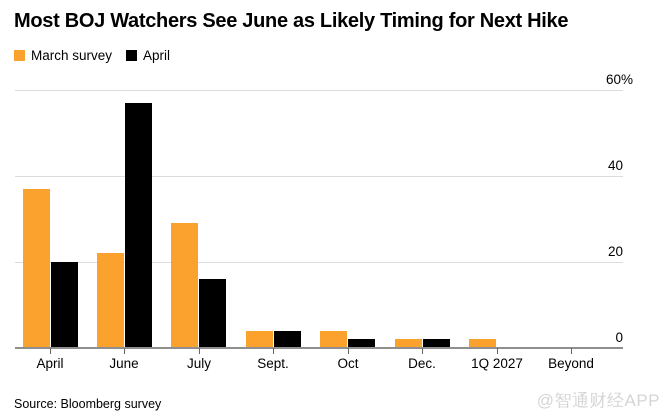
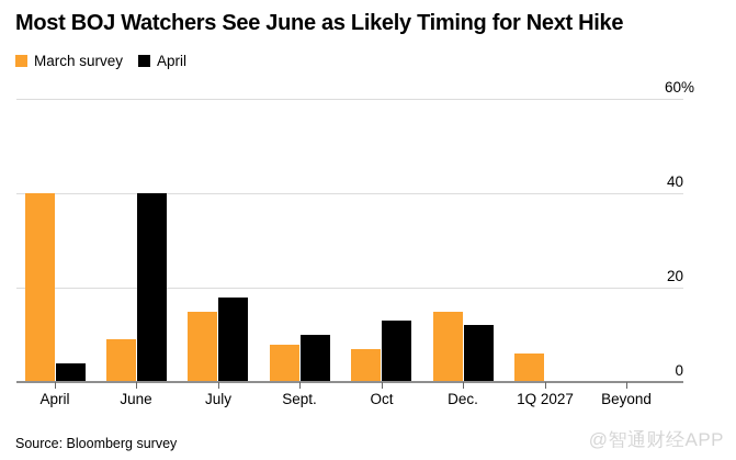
March survey/April: 37% -> 40%
April/April: 20% -> 4%
March survey/June: 22% -> 9%
April/June: 57% -> 40%
March survey/July: 29% -> 15%
April/July: 16% -> 18%
March survey/Sept.: 4% -> 8%
April/Sept.: 4% -> 10%
March survey/Oct: 4% -> 7%
April/Oct: 2% -> 13%
March survey/Dec.: 2% -> 15%
April/Dec.: 2% -> 12%
March survey/1Q 2027: 2% -> 6%
